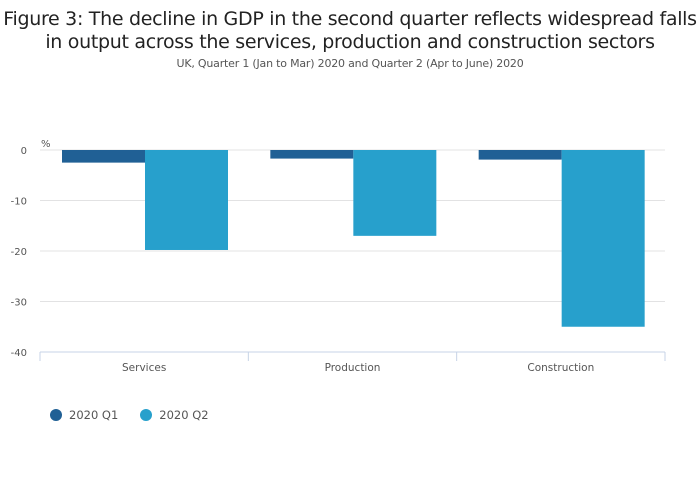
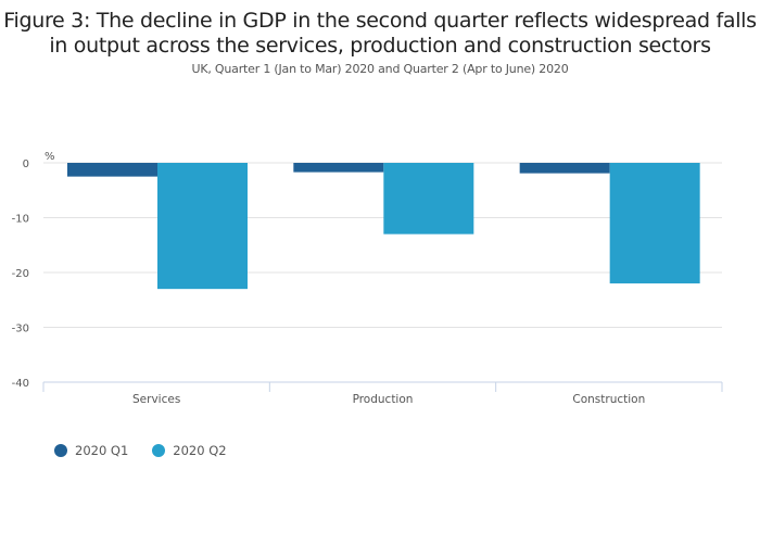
2020 Q2/Services: -20 -> -23
2020 Q2/Production: -17 -> -13
2020 Q2/Construction: -35 -> -22
